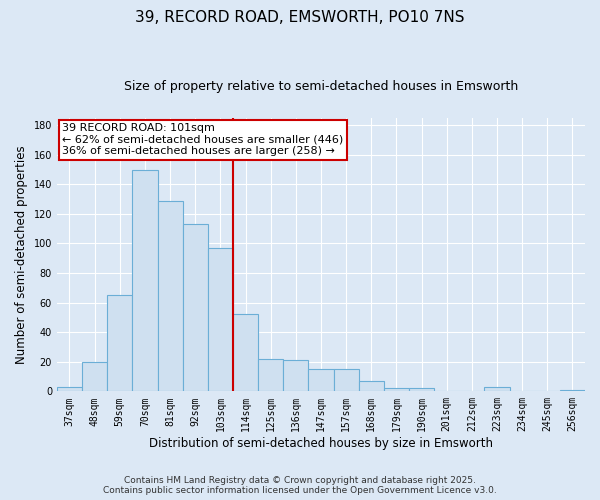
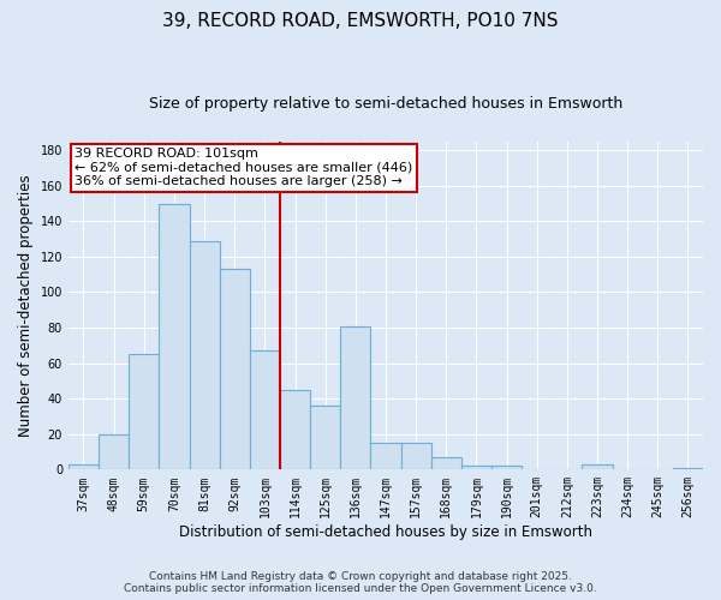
103sqm: 97 -> 67
114sqm: 52 -> 45
125sqm: 22 -> 36
136sqm: 21 -> 81
